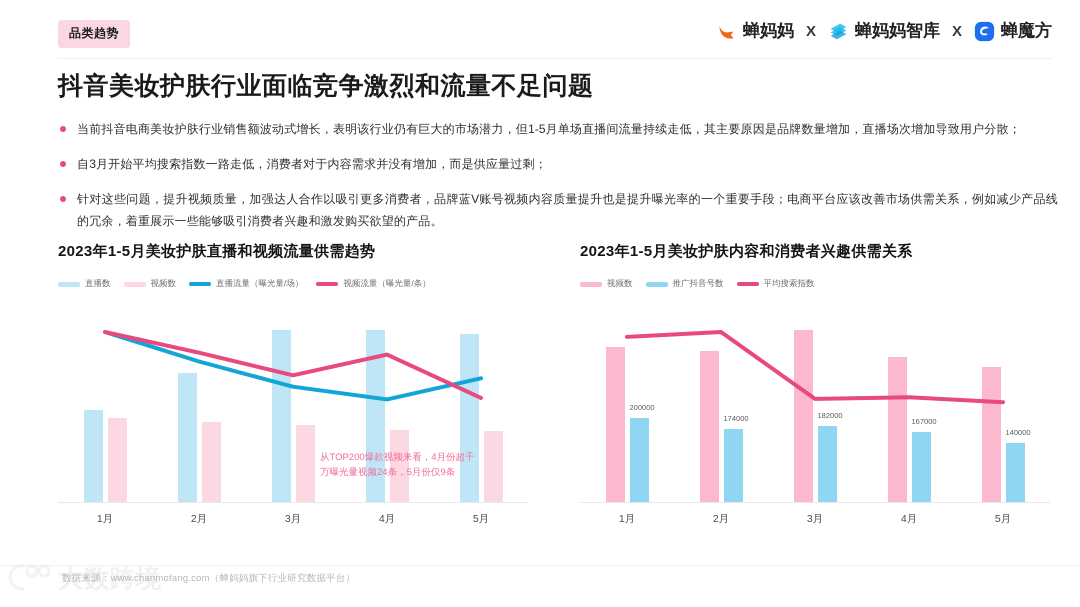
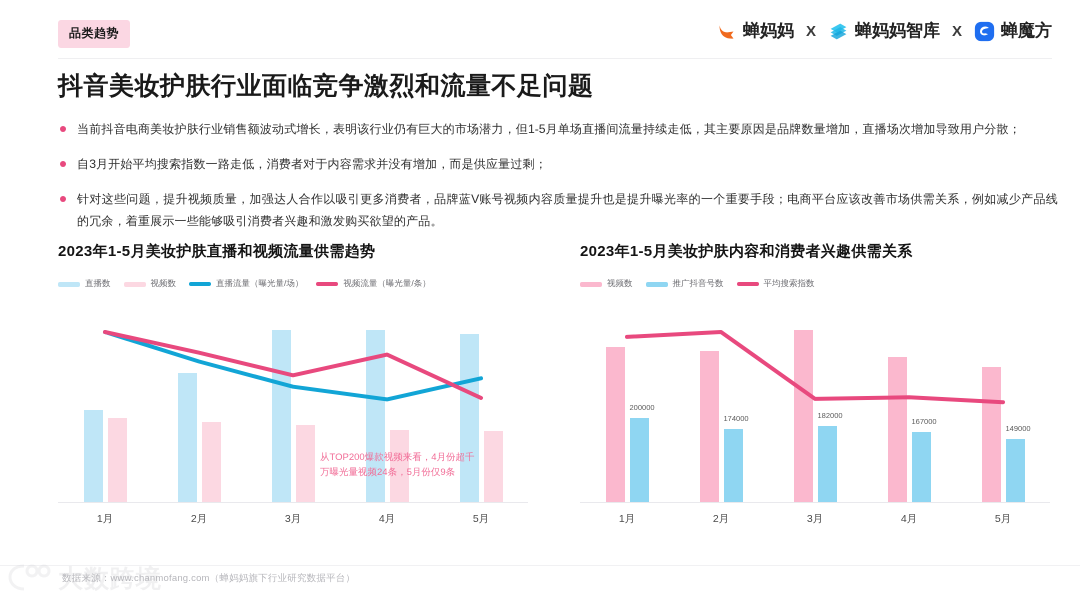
2023年1-5月美妆护肤内容和消费者兴趣供需关系/推广抖音号数/5月: 140000 -> 149000
